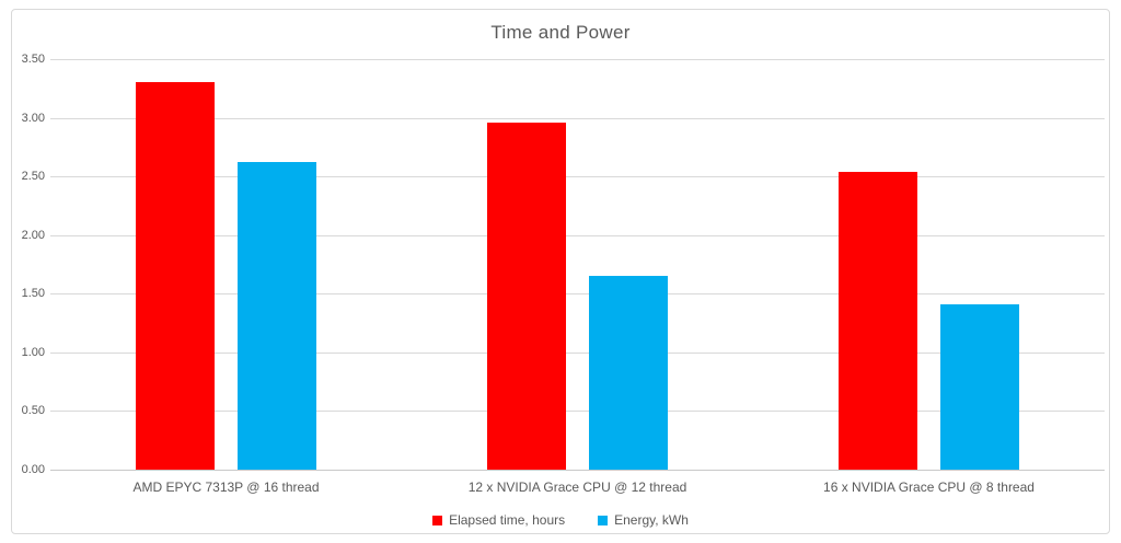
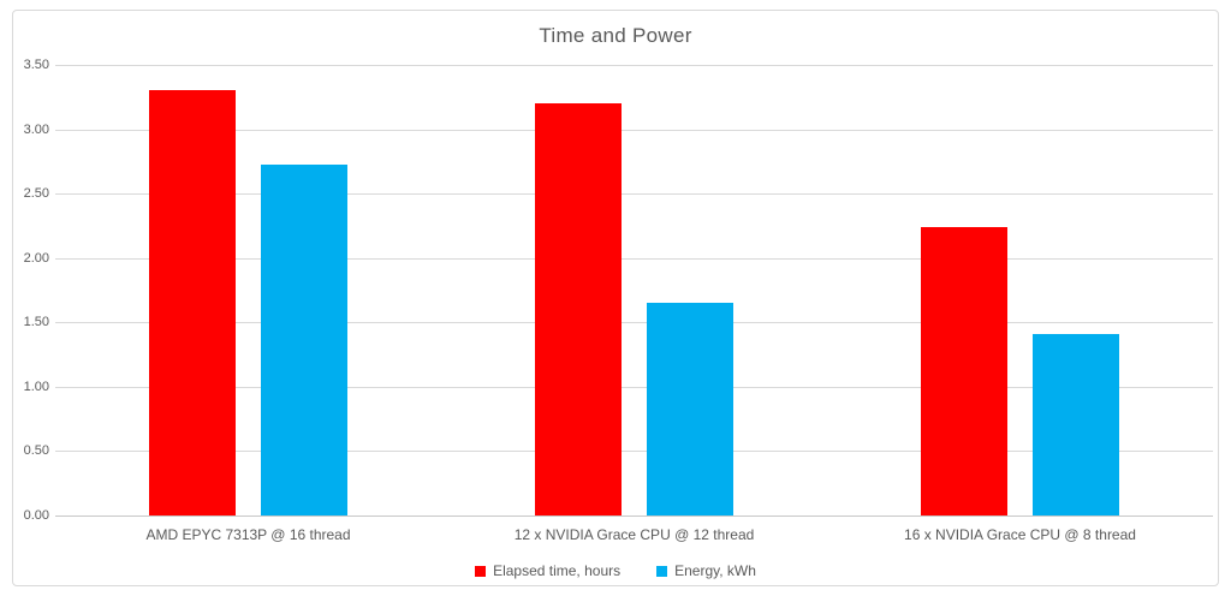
Energy, kWh/AMD EPYC 7313P @ 16 thread: 2.62 -> 2.73
Elapsed time, hours/12 x NVIDIA Grace CPU @ 12 thread: 2.96 -> 3.20
Elapsed time, hours/16 x NVIDIA Grace CPU @ 8 thread: 2.54 -> 2.24
